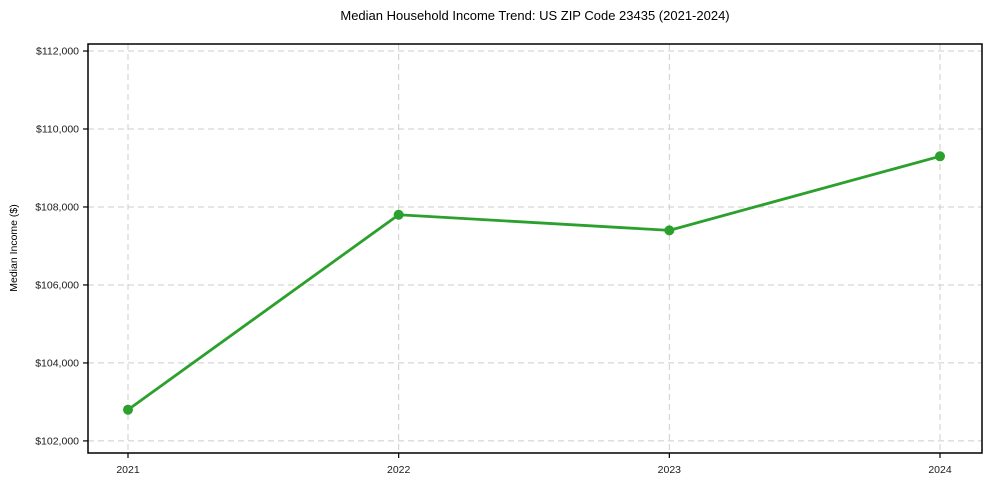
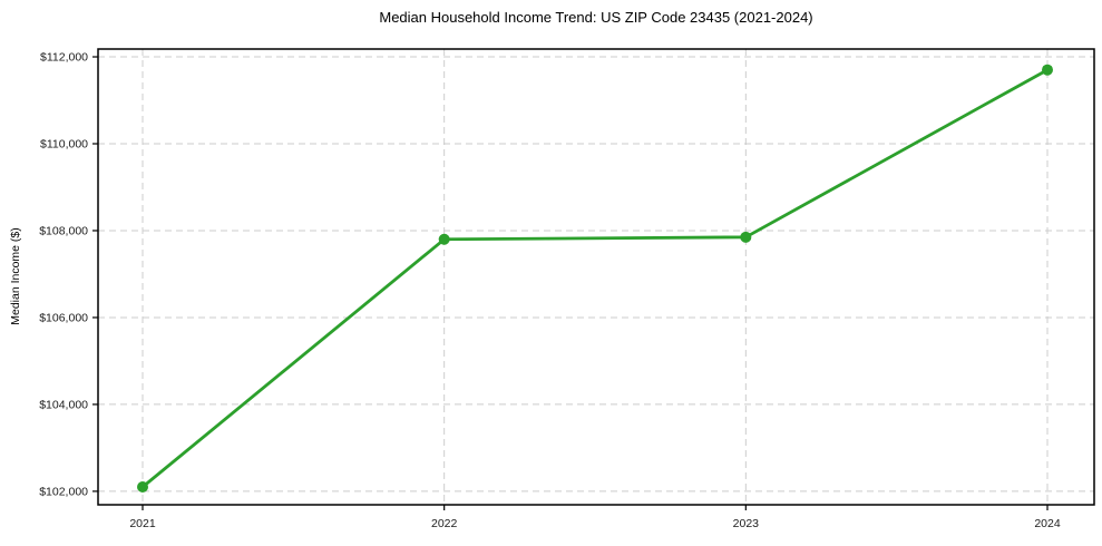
2021: $102800 -> $102100
2023: $107400 -> $107800
2024: $109300 -> $111700
